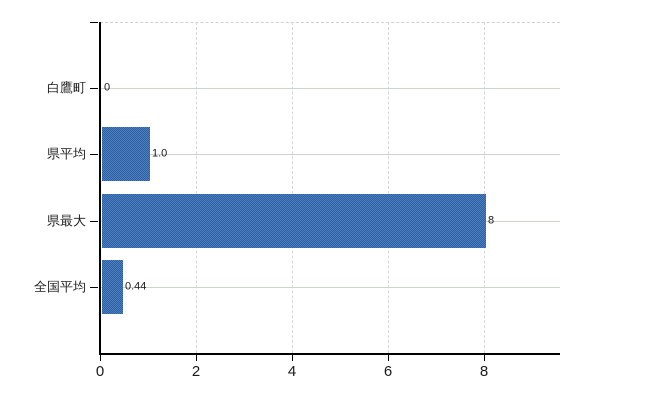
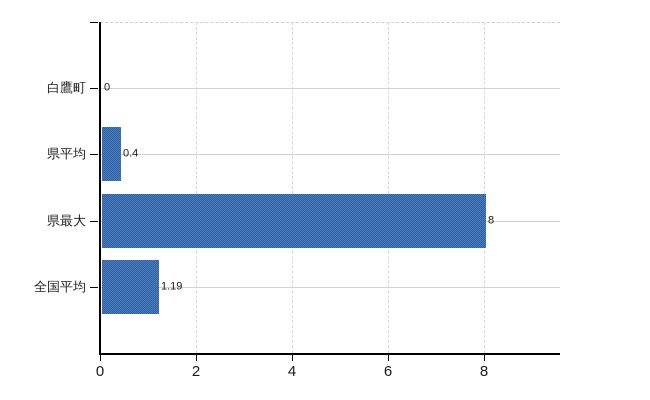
県平均: 1.0 -> 0.4
全国平均: 0.44 -> 1.19
